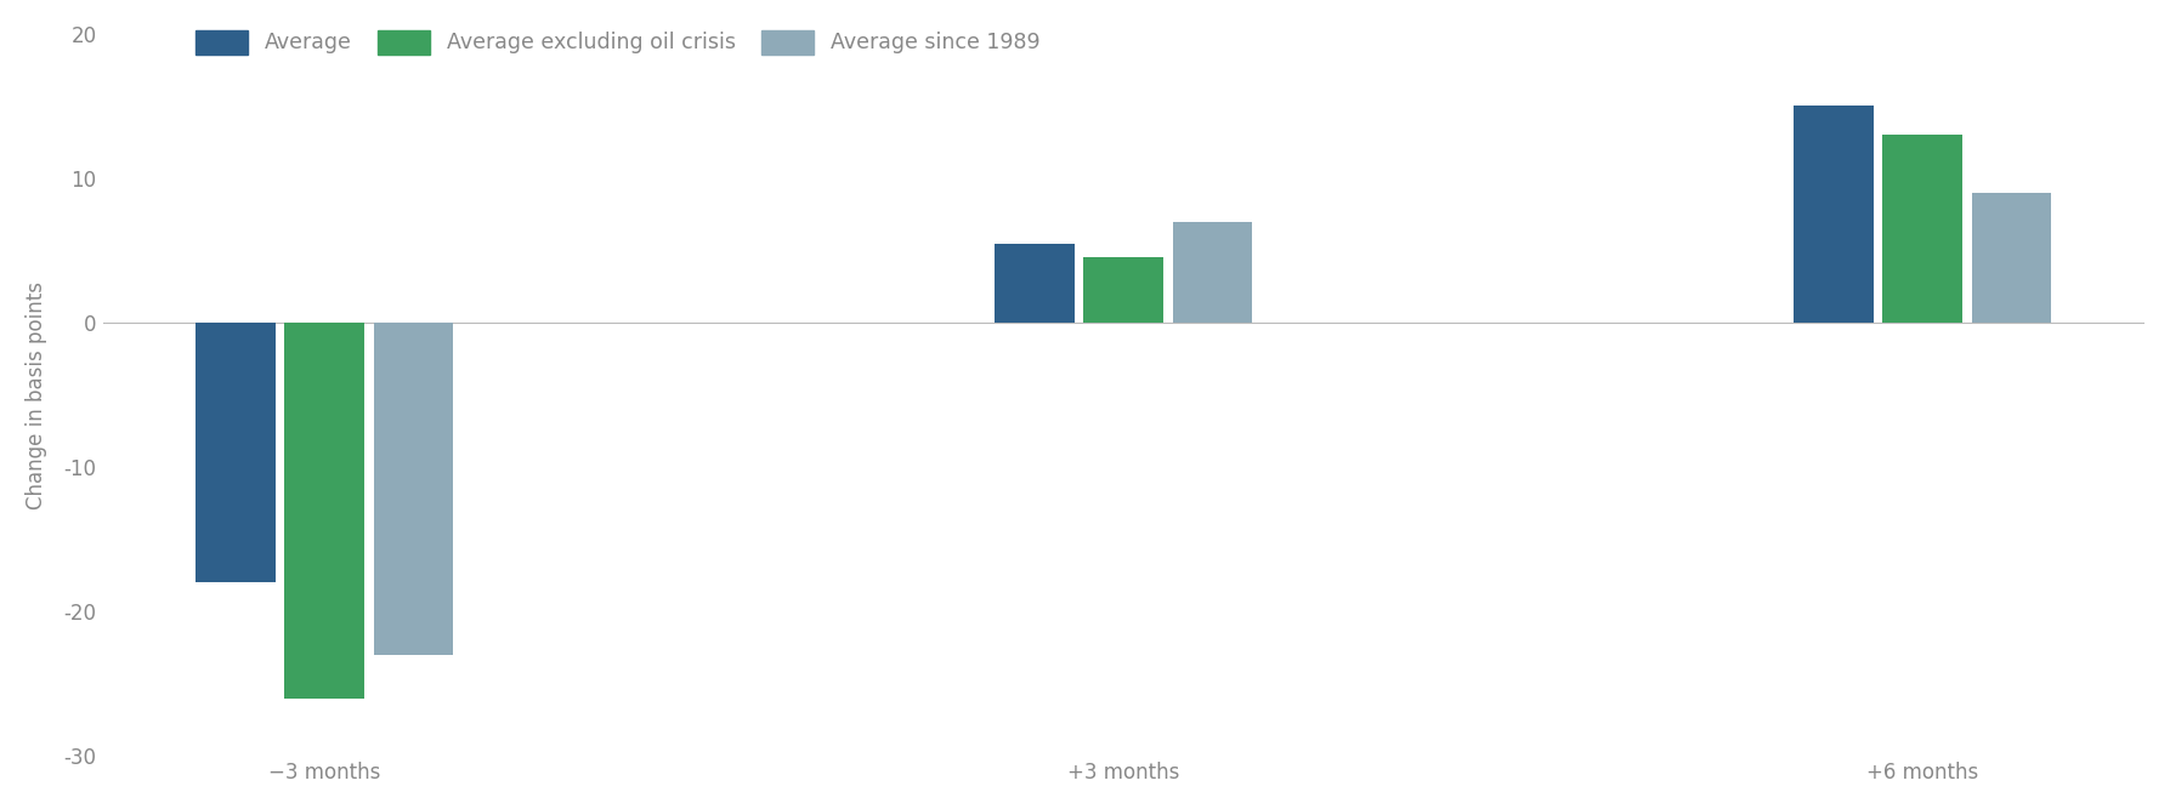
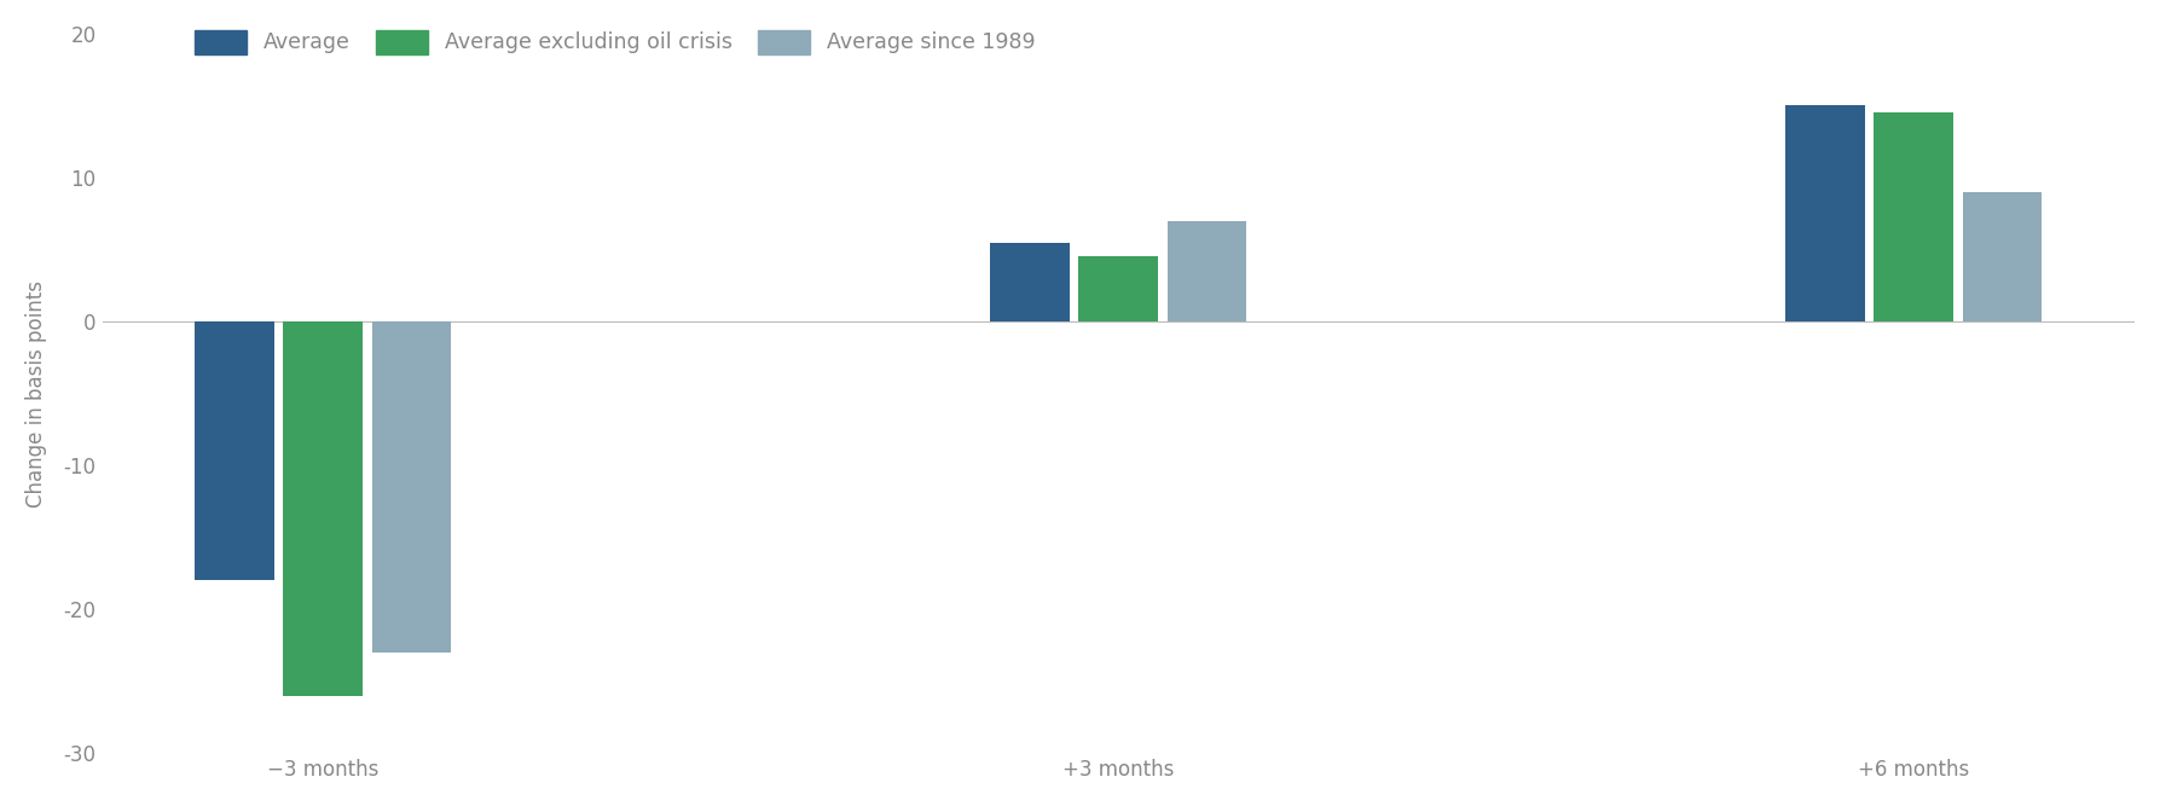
Average excluding oil crisis/+6 months: 13.0 -> 14.5
